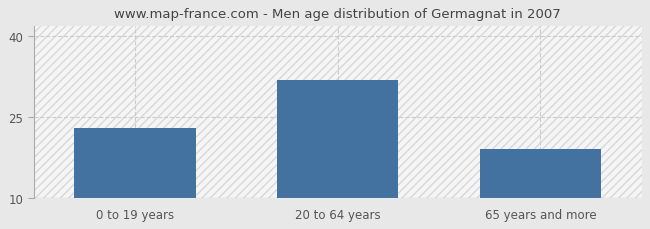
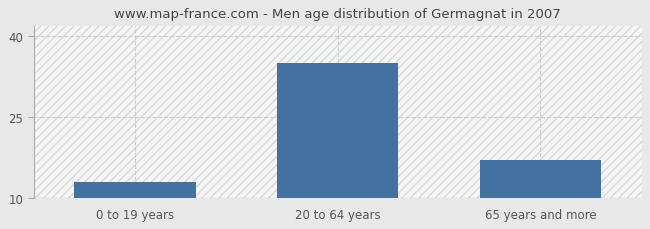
0 to 19 years: 23 -> 13
20 to 64 years: 32 -> 35
65 years and more: 19 -> 17
